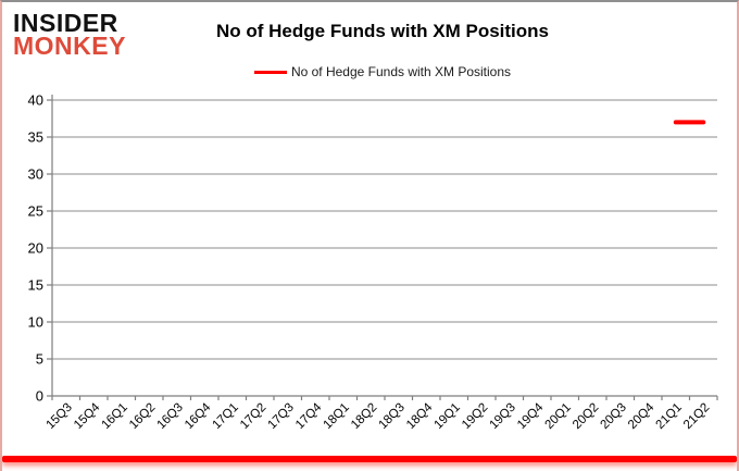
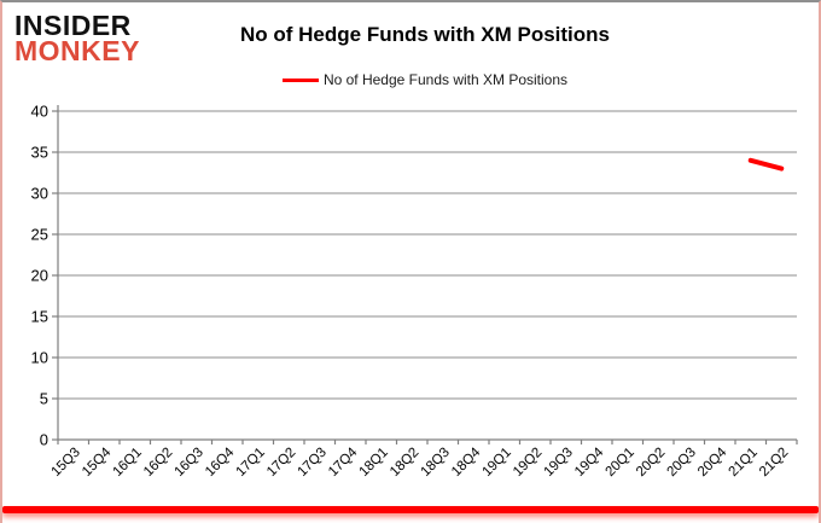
21Q1: 37 -> 34
21Q2: 37 -> 33
